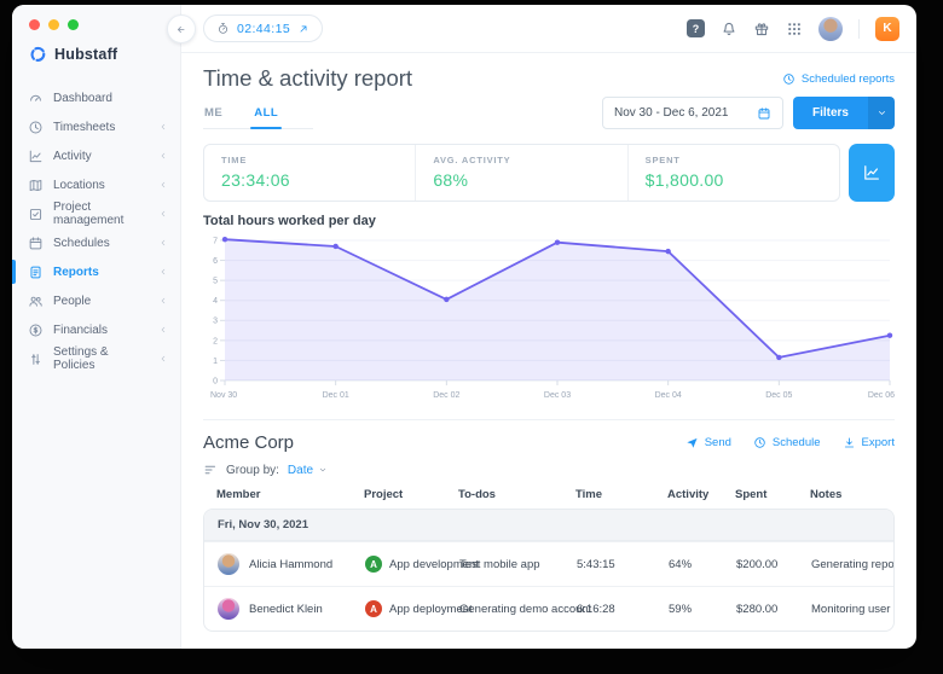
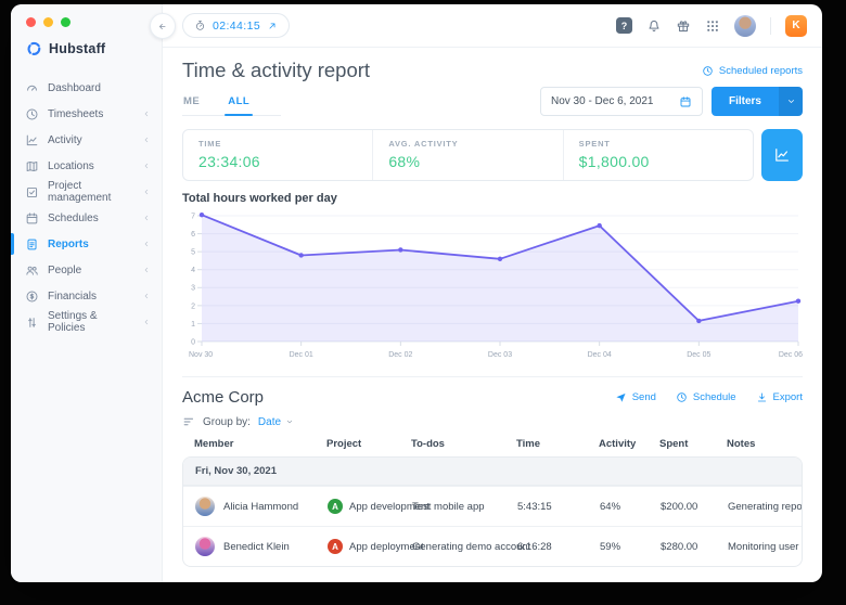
Dec 01: 6.7 -> 4.8
Dec 02: 4.0 -> 5.1
Dec 03: 6.9 -> 4.6
